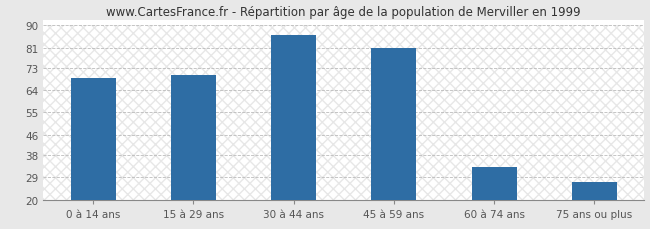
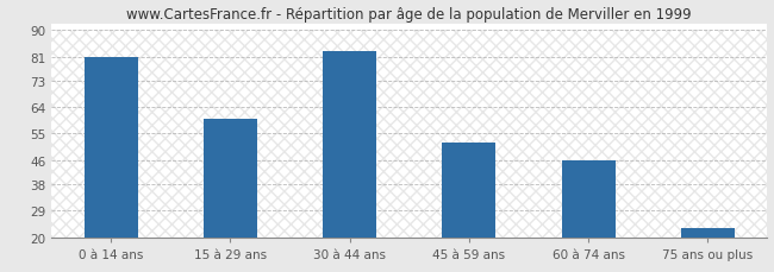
0 à 14 ans: 69 -> 81
15 à 29 ans: 70 -> 60
30 à 44 ans: 86 -> 83
45 à 59 ans: 81 -> 52
60 à 74 ans: 33 -> 46
75 ans ou plus: 27 -> 23
